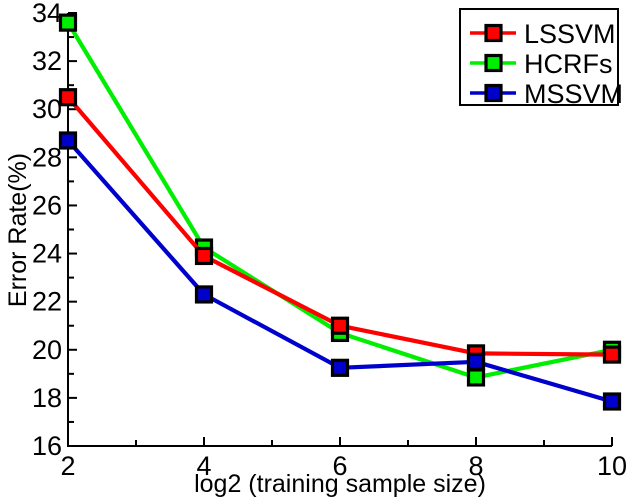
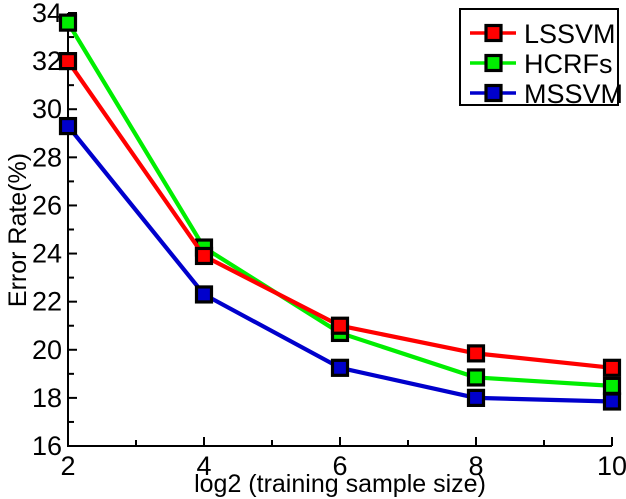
LSSVM/2: 30.5 -> 32.0
MSSVM/2: 28.7 -> 29.3
MSSVM/8: 19.5 -> 18.0
LSSVM/10: 19.8 -> 19.2
HCRFs/10: 20.0 -> 18.5
